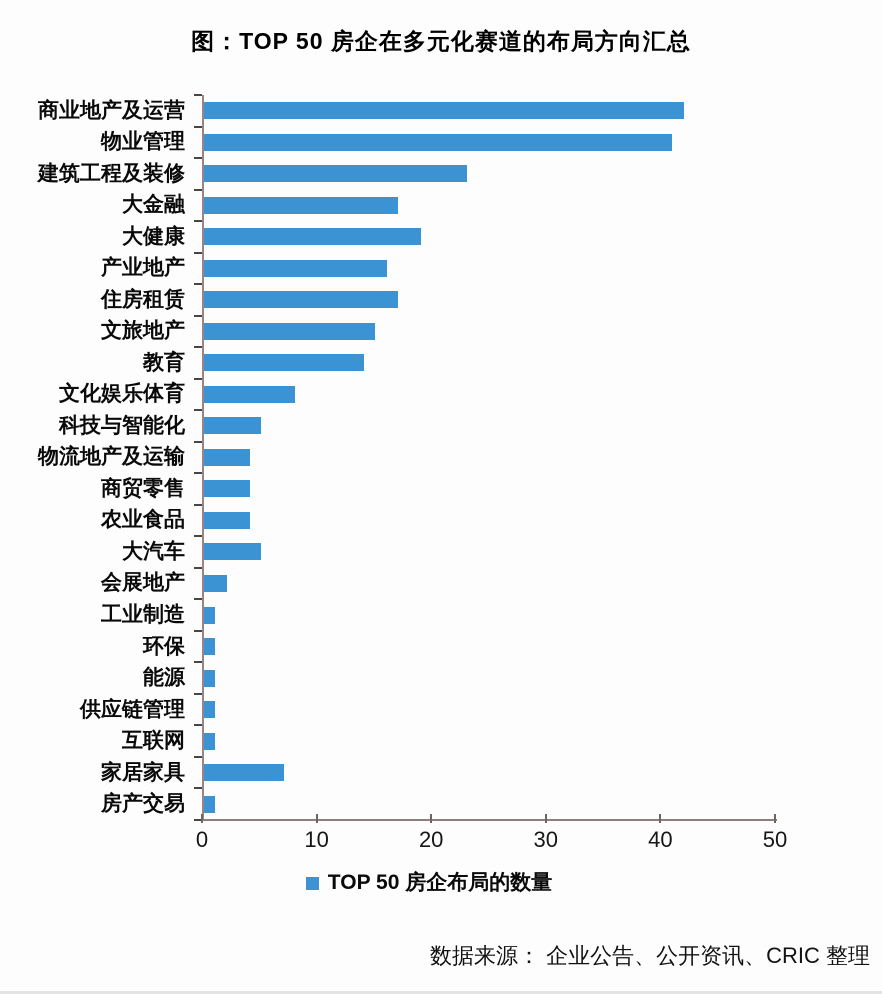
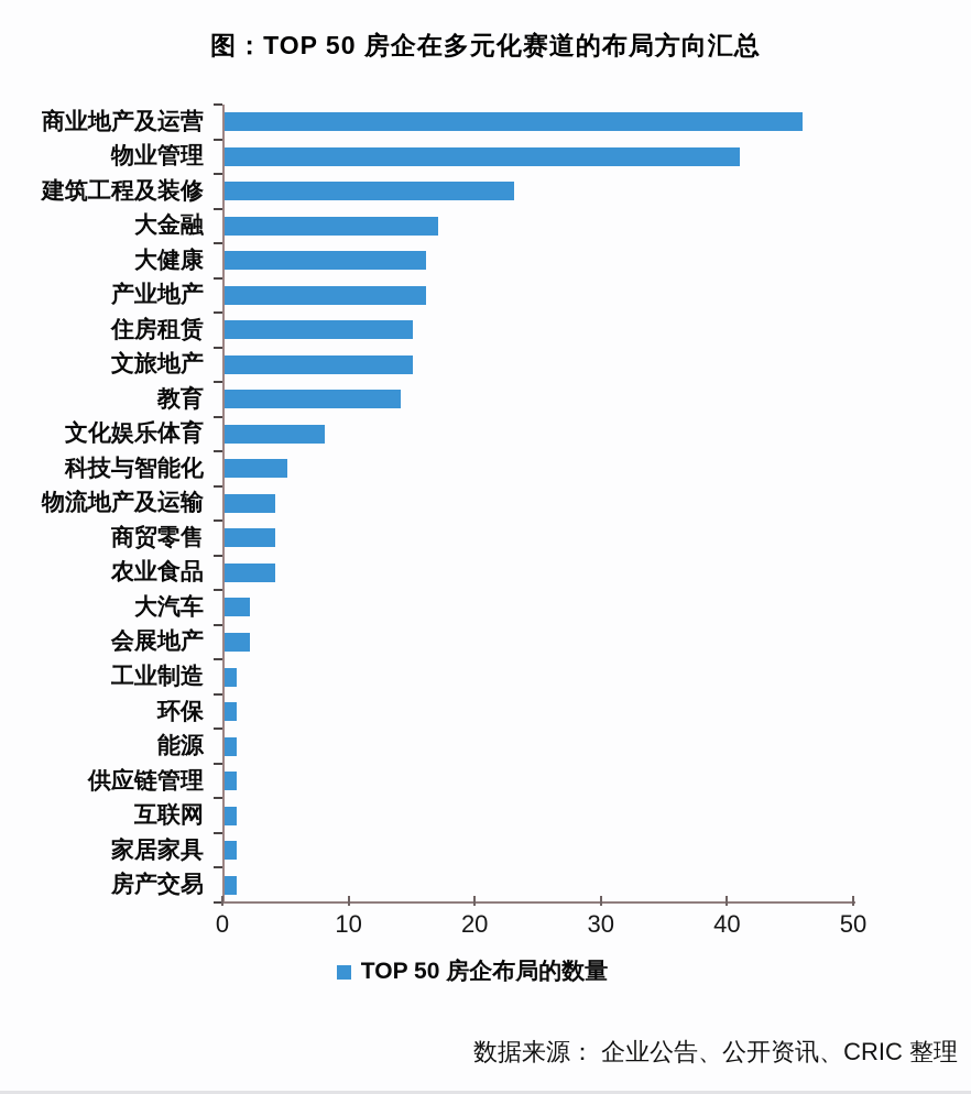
商业地产及运营: 42 -> 46
大健康: 19 -> 16
住房租赁: 17 -> 15
大汽车: 5 -> 2
家居家具: 7 -> 1
